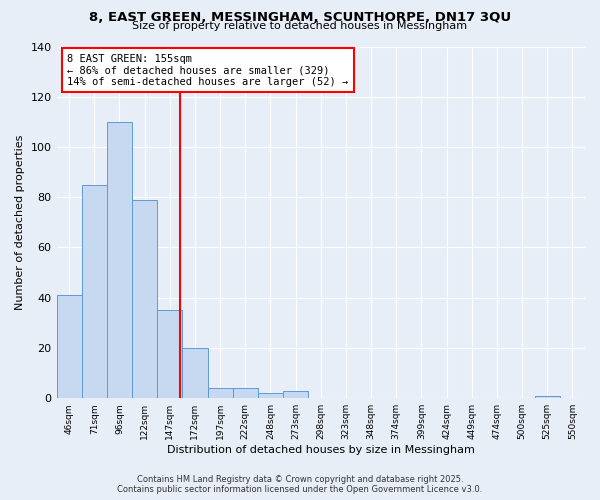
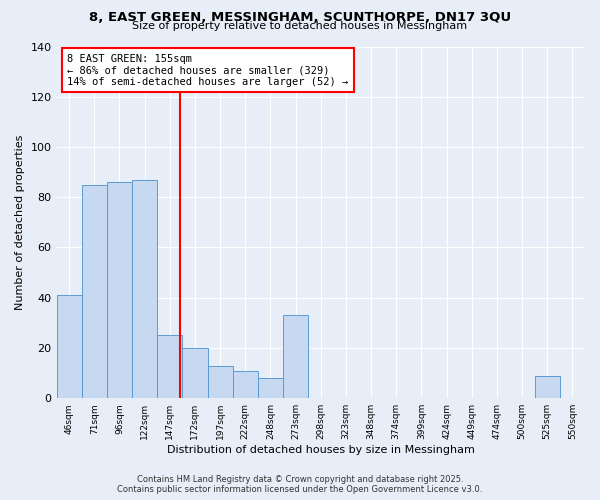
96sqm: 110 -> 86
122sqm: 79 -> 87
147sqm: 35 -> 25
197sqm: 4 -> 13
222sqm: 4 -> 11
248sqm: 2 -> 8
273sqm: 3 -> 33
525sqm: 1 -> 9
